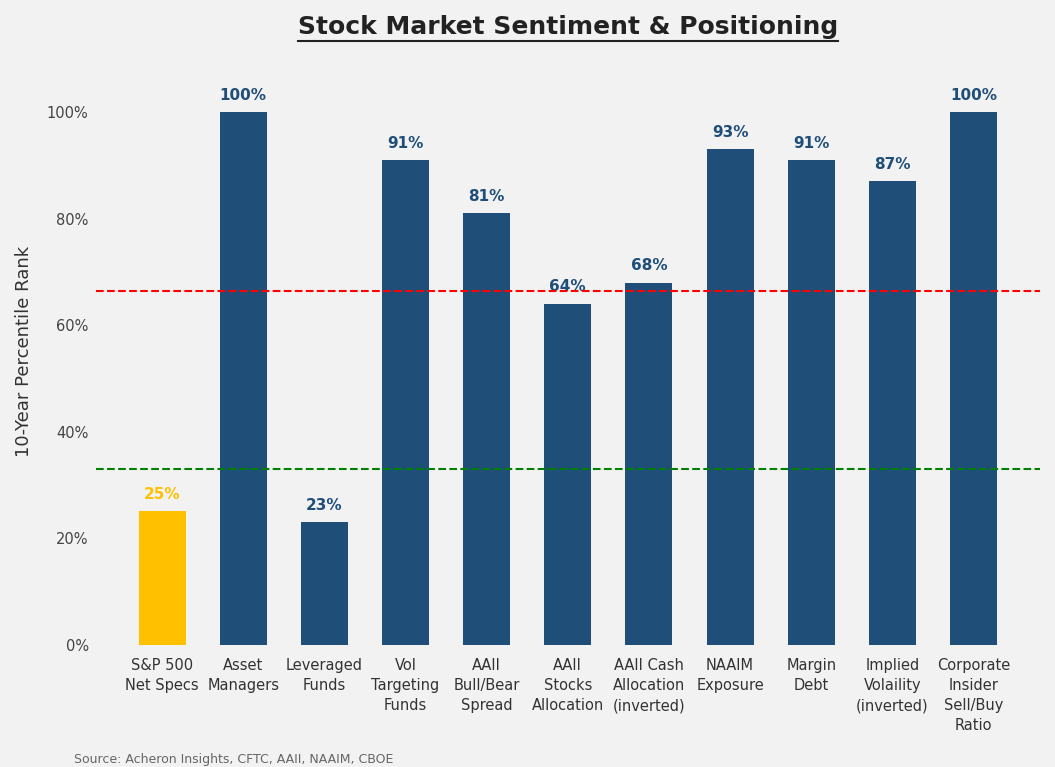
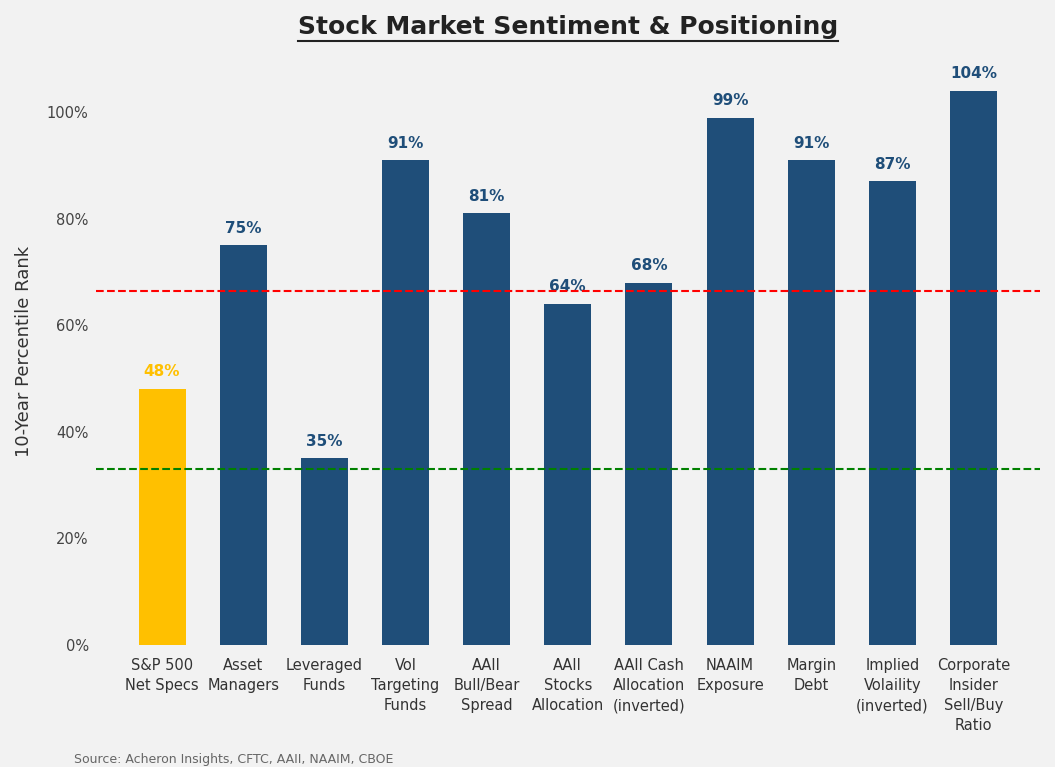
S&P 500 Net Specs: 25% -> 48%
Asset Managers: 100% -> 75%
Leveraged Funds: 23% -> 35%
NAAIM Exposure: 93% -> 99%
Corporate Insider Sell/Buy Ratio: 100% -> 104%
